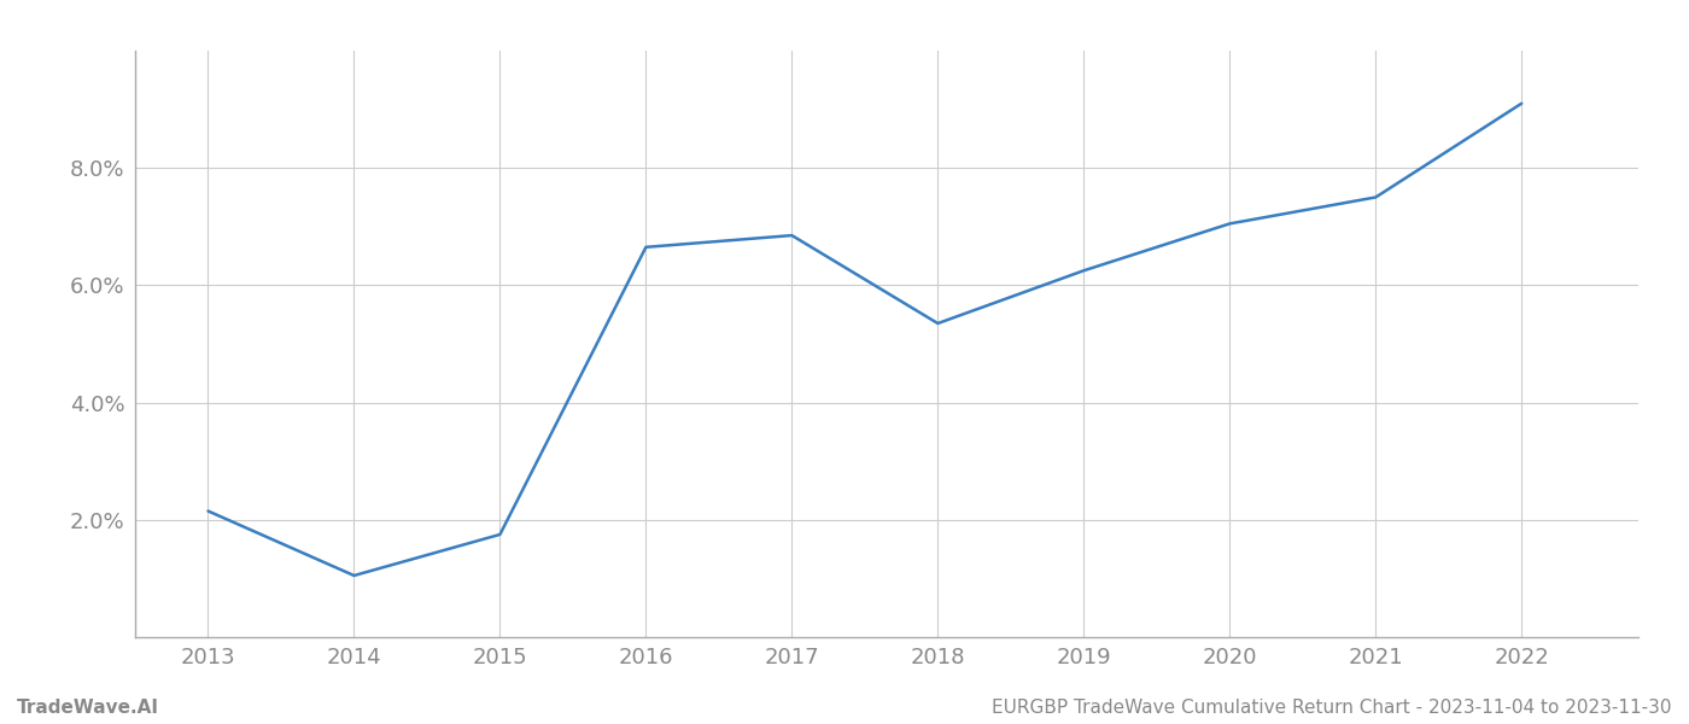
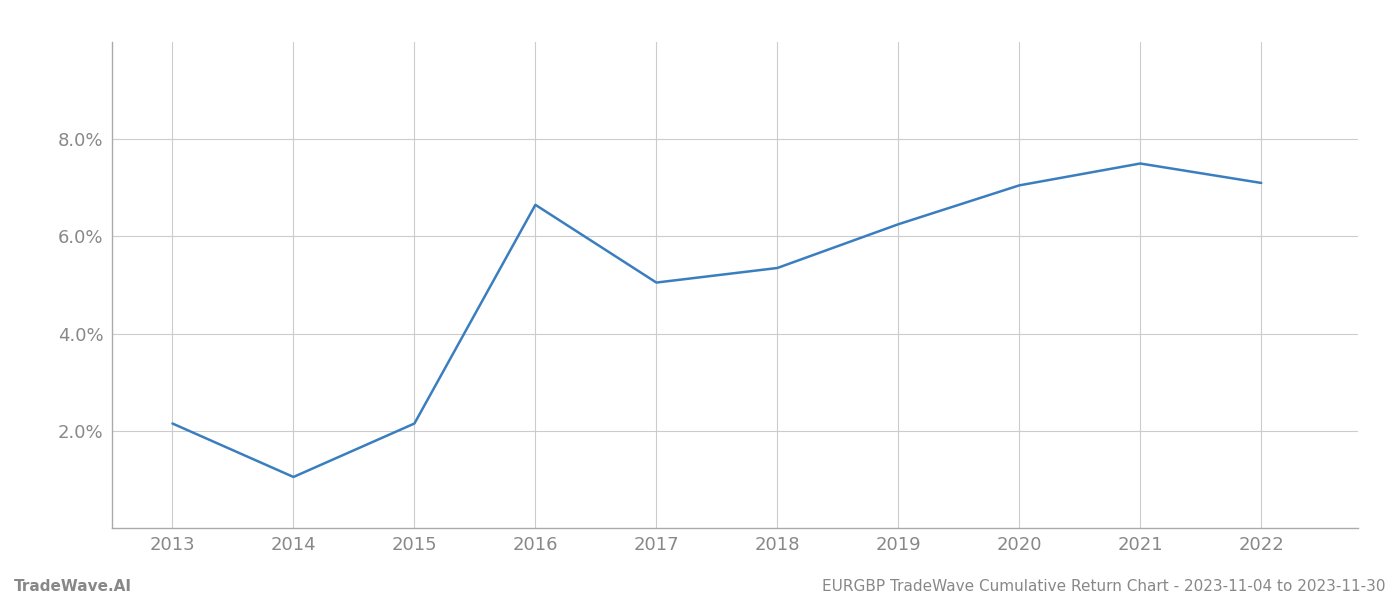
2015: 1.75% -> 2.15%
2017: 6.85% -> 5.05%
2022: 9.10% -> 7.10%
